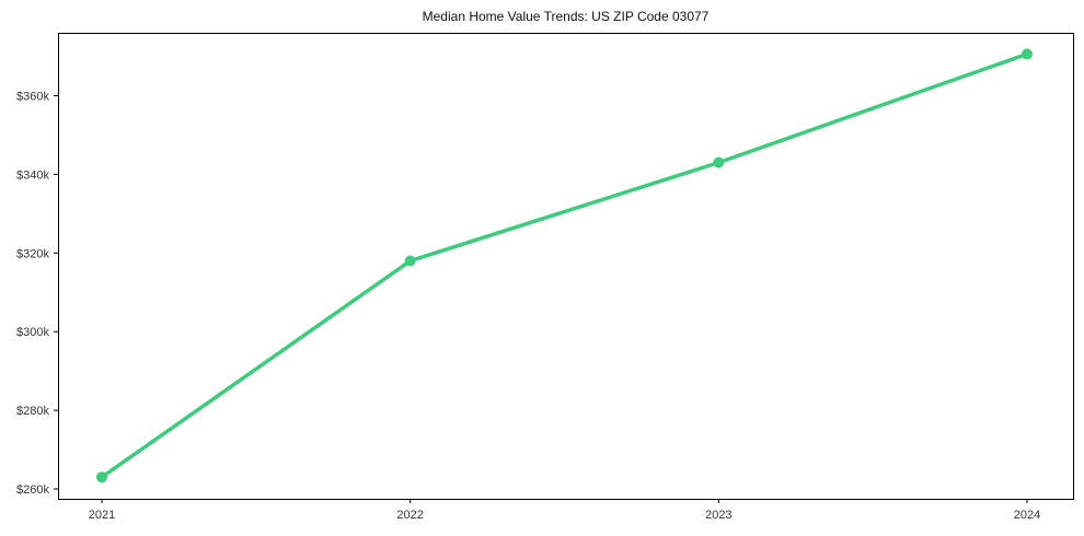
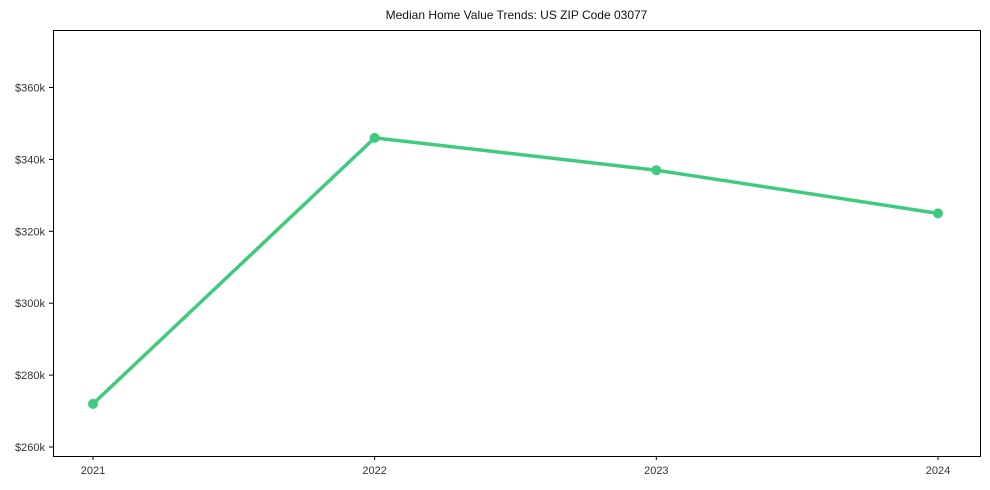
2021: $263k -> $272k
2022: $318k -> $346k
2023: $343k -> $337k
2024: $371k -> $325k
